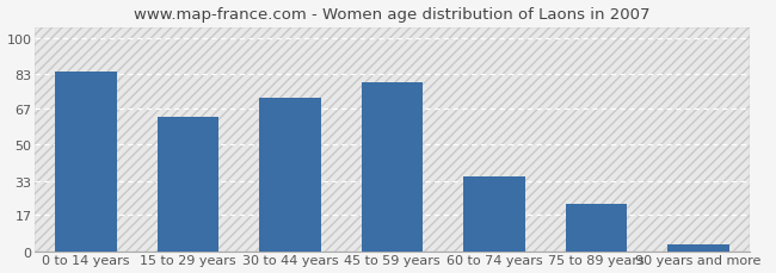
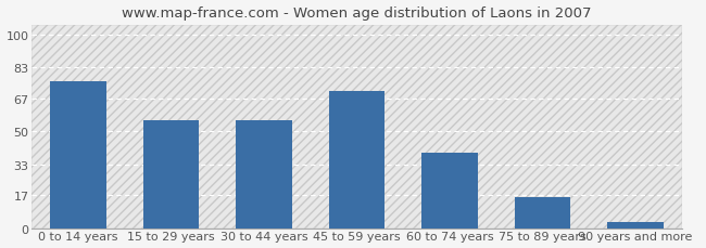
0 to 14 years: 84 -> 76
15 to 29 years: 63 -> 56
30 to 44 years: 72 -> 56
45 to 59 years: 79 -> 71
60 to 74 years: 35 -> 39
75 to 89 years: 22 -> 16
